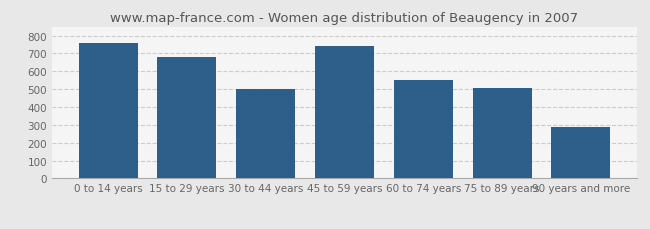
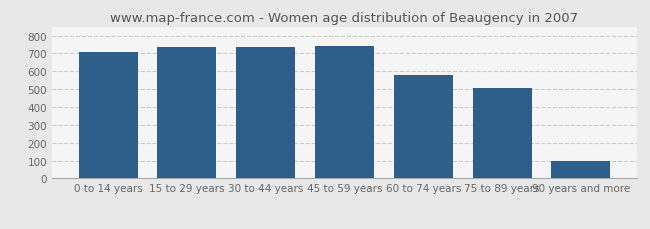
0 to 14 years: 760 -> 710
15 to 29 years: 680 -> 730
30 to 44 years: 500 -> 740
60 to 74 years: 550 -> 580
90 years and more: 290 -> 100
